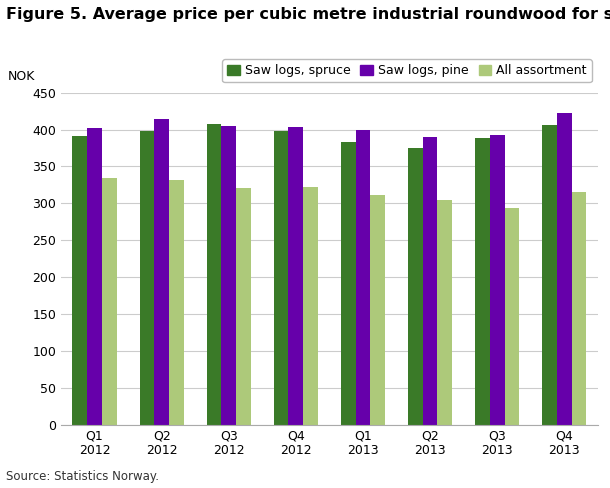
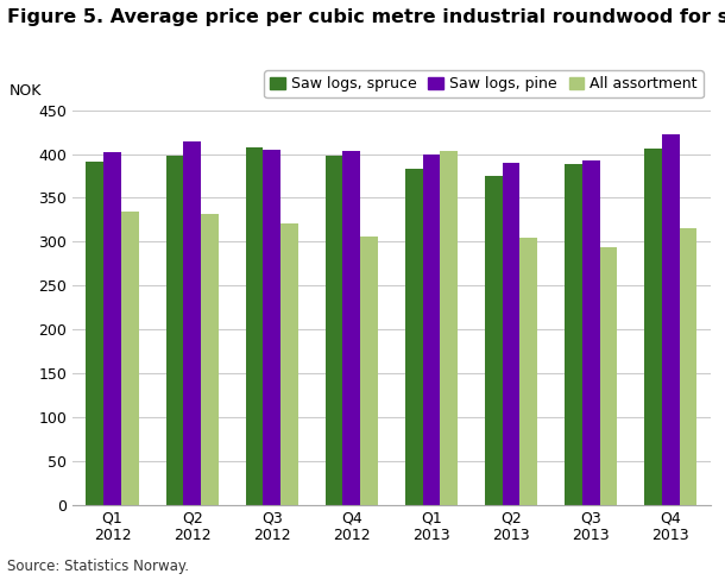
All assortment/Q4 2012: 322 -> 306
All assortment/Q1 2013: 311 -> 404
